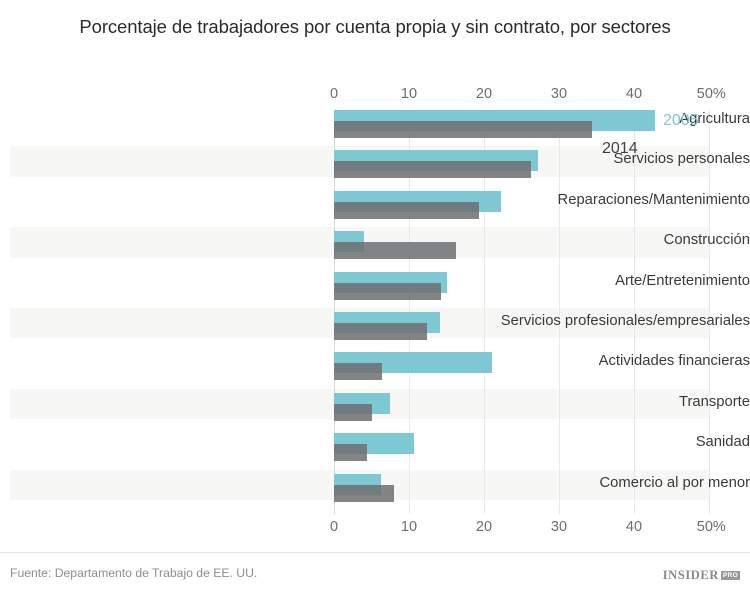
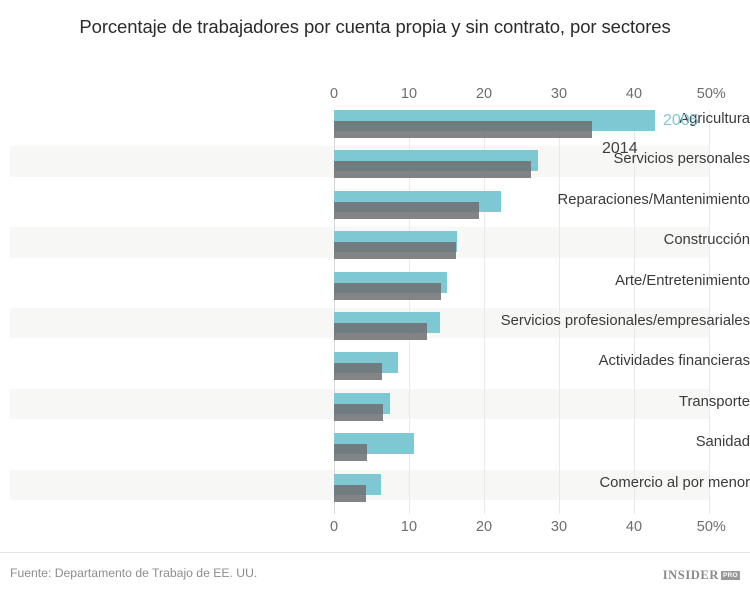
2005/Construcción: 4% -> 16%
2005/Actividades financieras: 21% -> 8%
2014/Transporte: 5% -> 6%
2014/Comercio al por menor: 8% -> 4%
